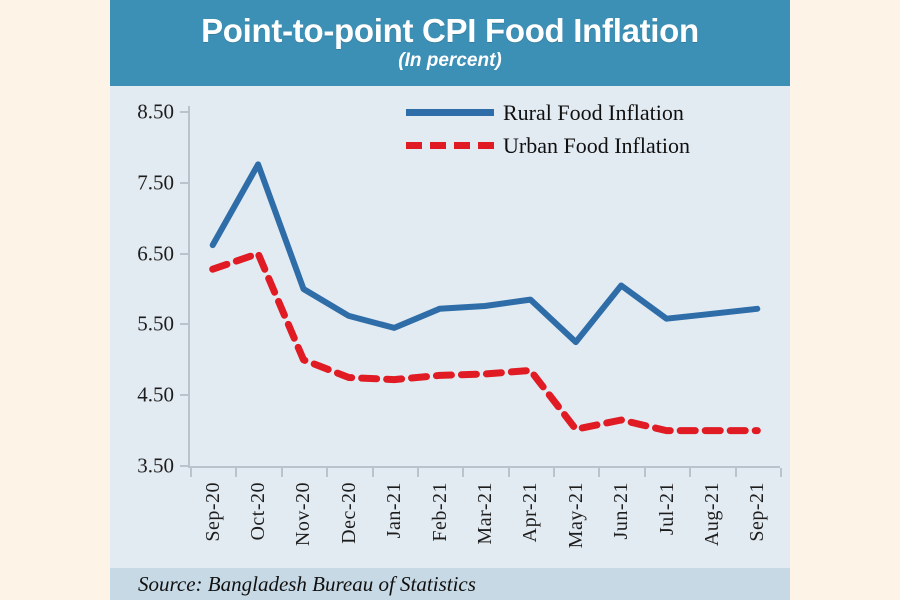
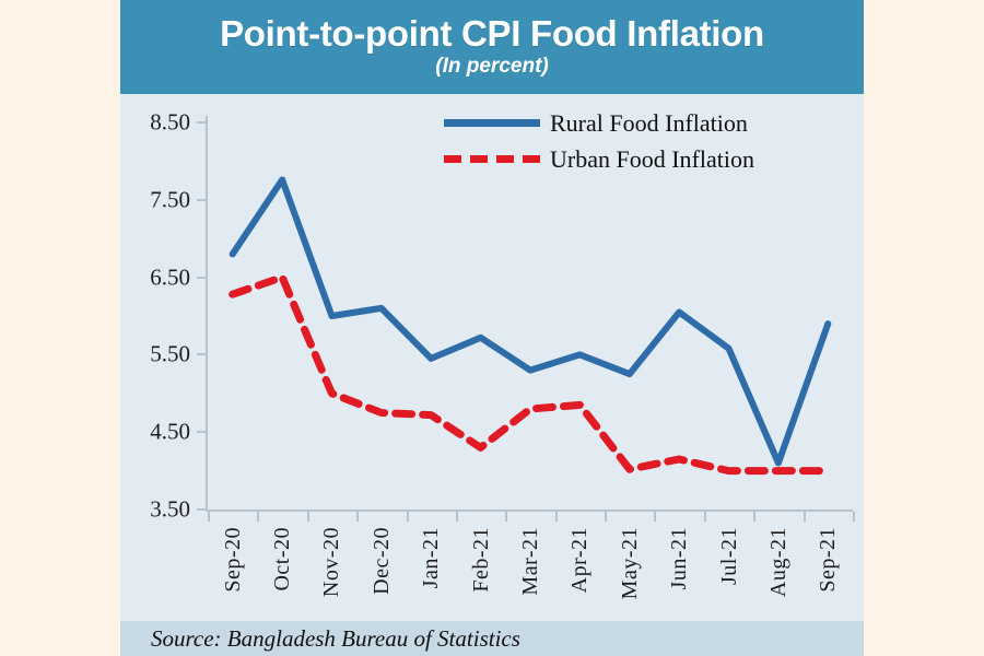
Rural Food Inflation/Sep-20: 6.6 -> 6.8
Rural Food Inflation/Dec-20: 5.6 -> 6.1
Urban Food Inflation/Feb-21: 4.8 -> 4.3
Rural Food Inflation/Mar-21: 5.8 -> 5.3
Rural Food Inflation/Apr-21: 5.8 -> 5.5
Rural Food Inflation/Aug-21: 5.7 -> 4.1
Rural Food Inflation/Sep-21: 5.7 -> 5.9
